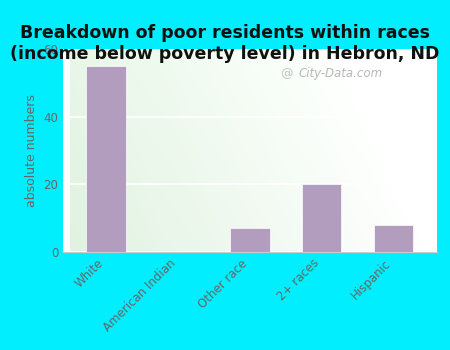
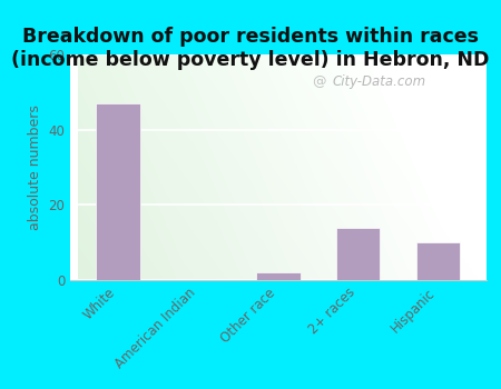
White: 55 -> 47
Other race: 7 -> 2
2+ races: 20 -> 14
Hispanic: 8 -> 10
